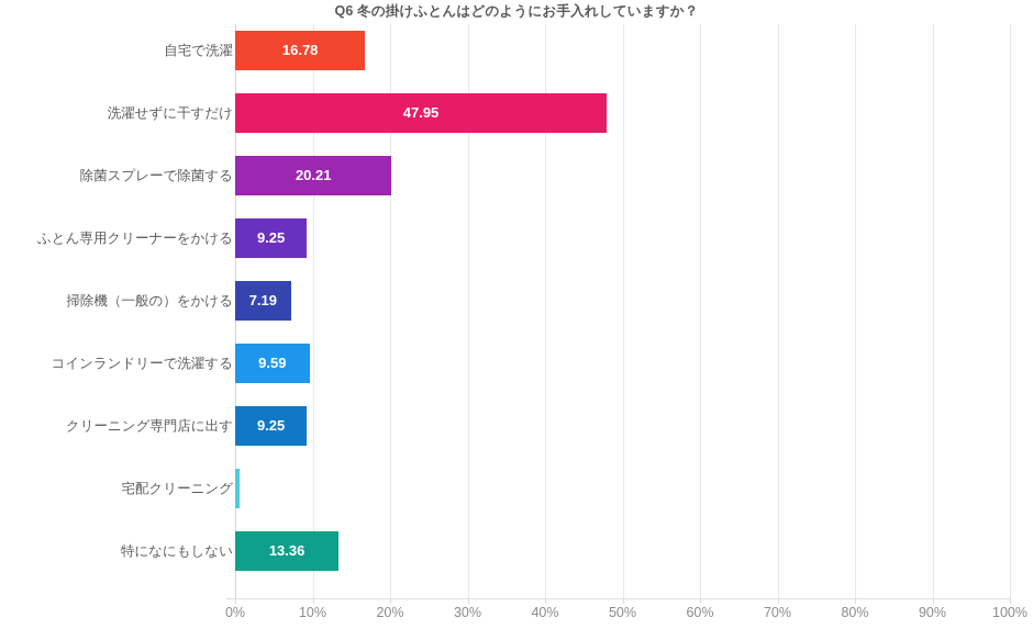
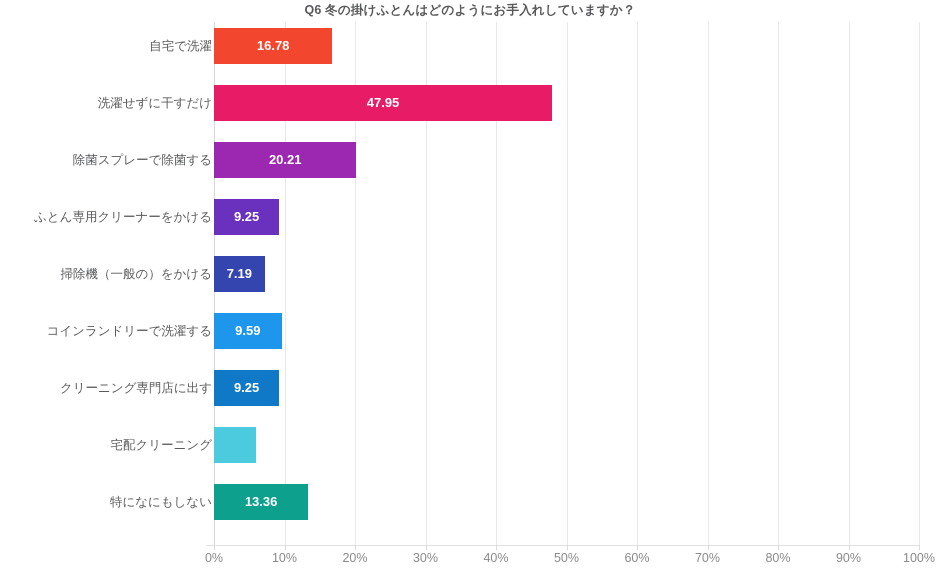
宅配クリーニング: 1% -> 6%
